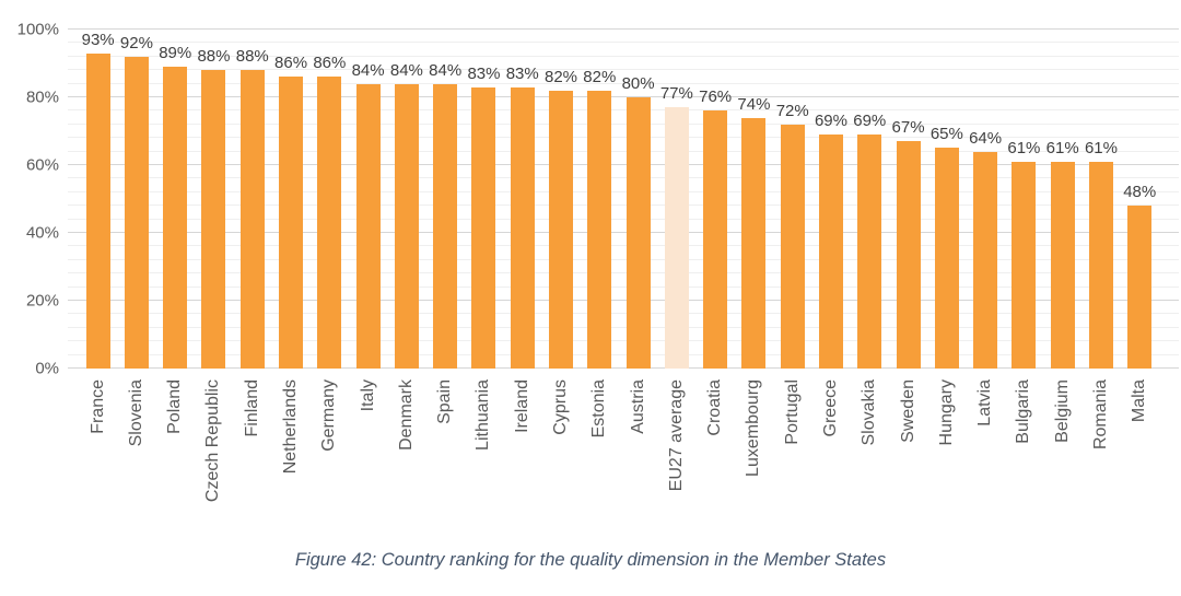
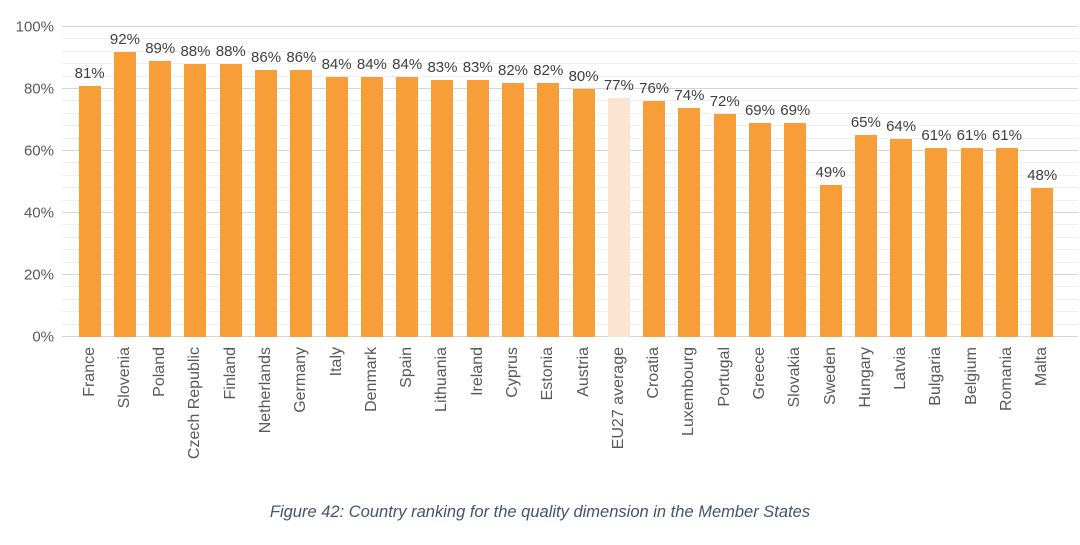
France: 93% -> 81%
Sweden: 67% -> 49%
